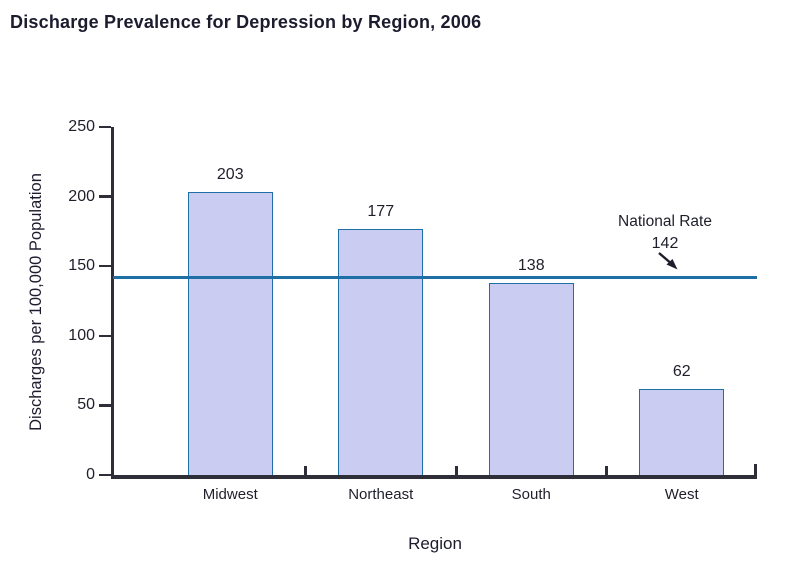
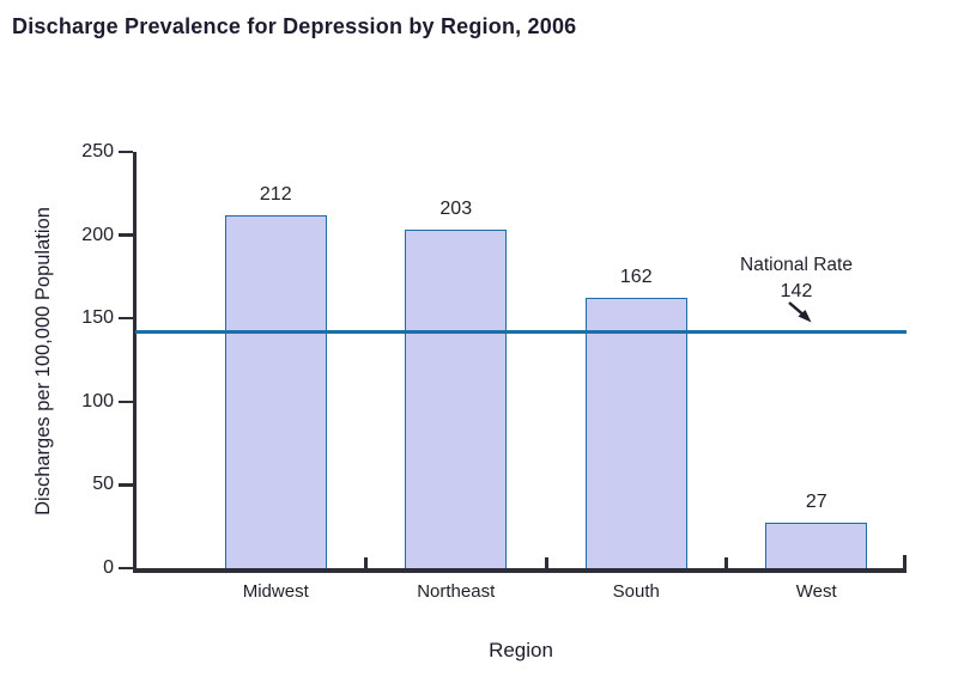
Midwest: 203 -> 212
Northeast: 177 -> 203
South: 138 -> 162
West: 62 -> 27
